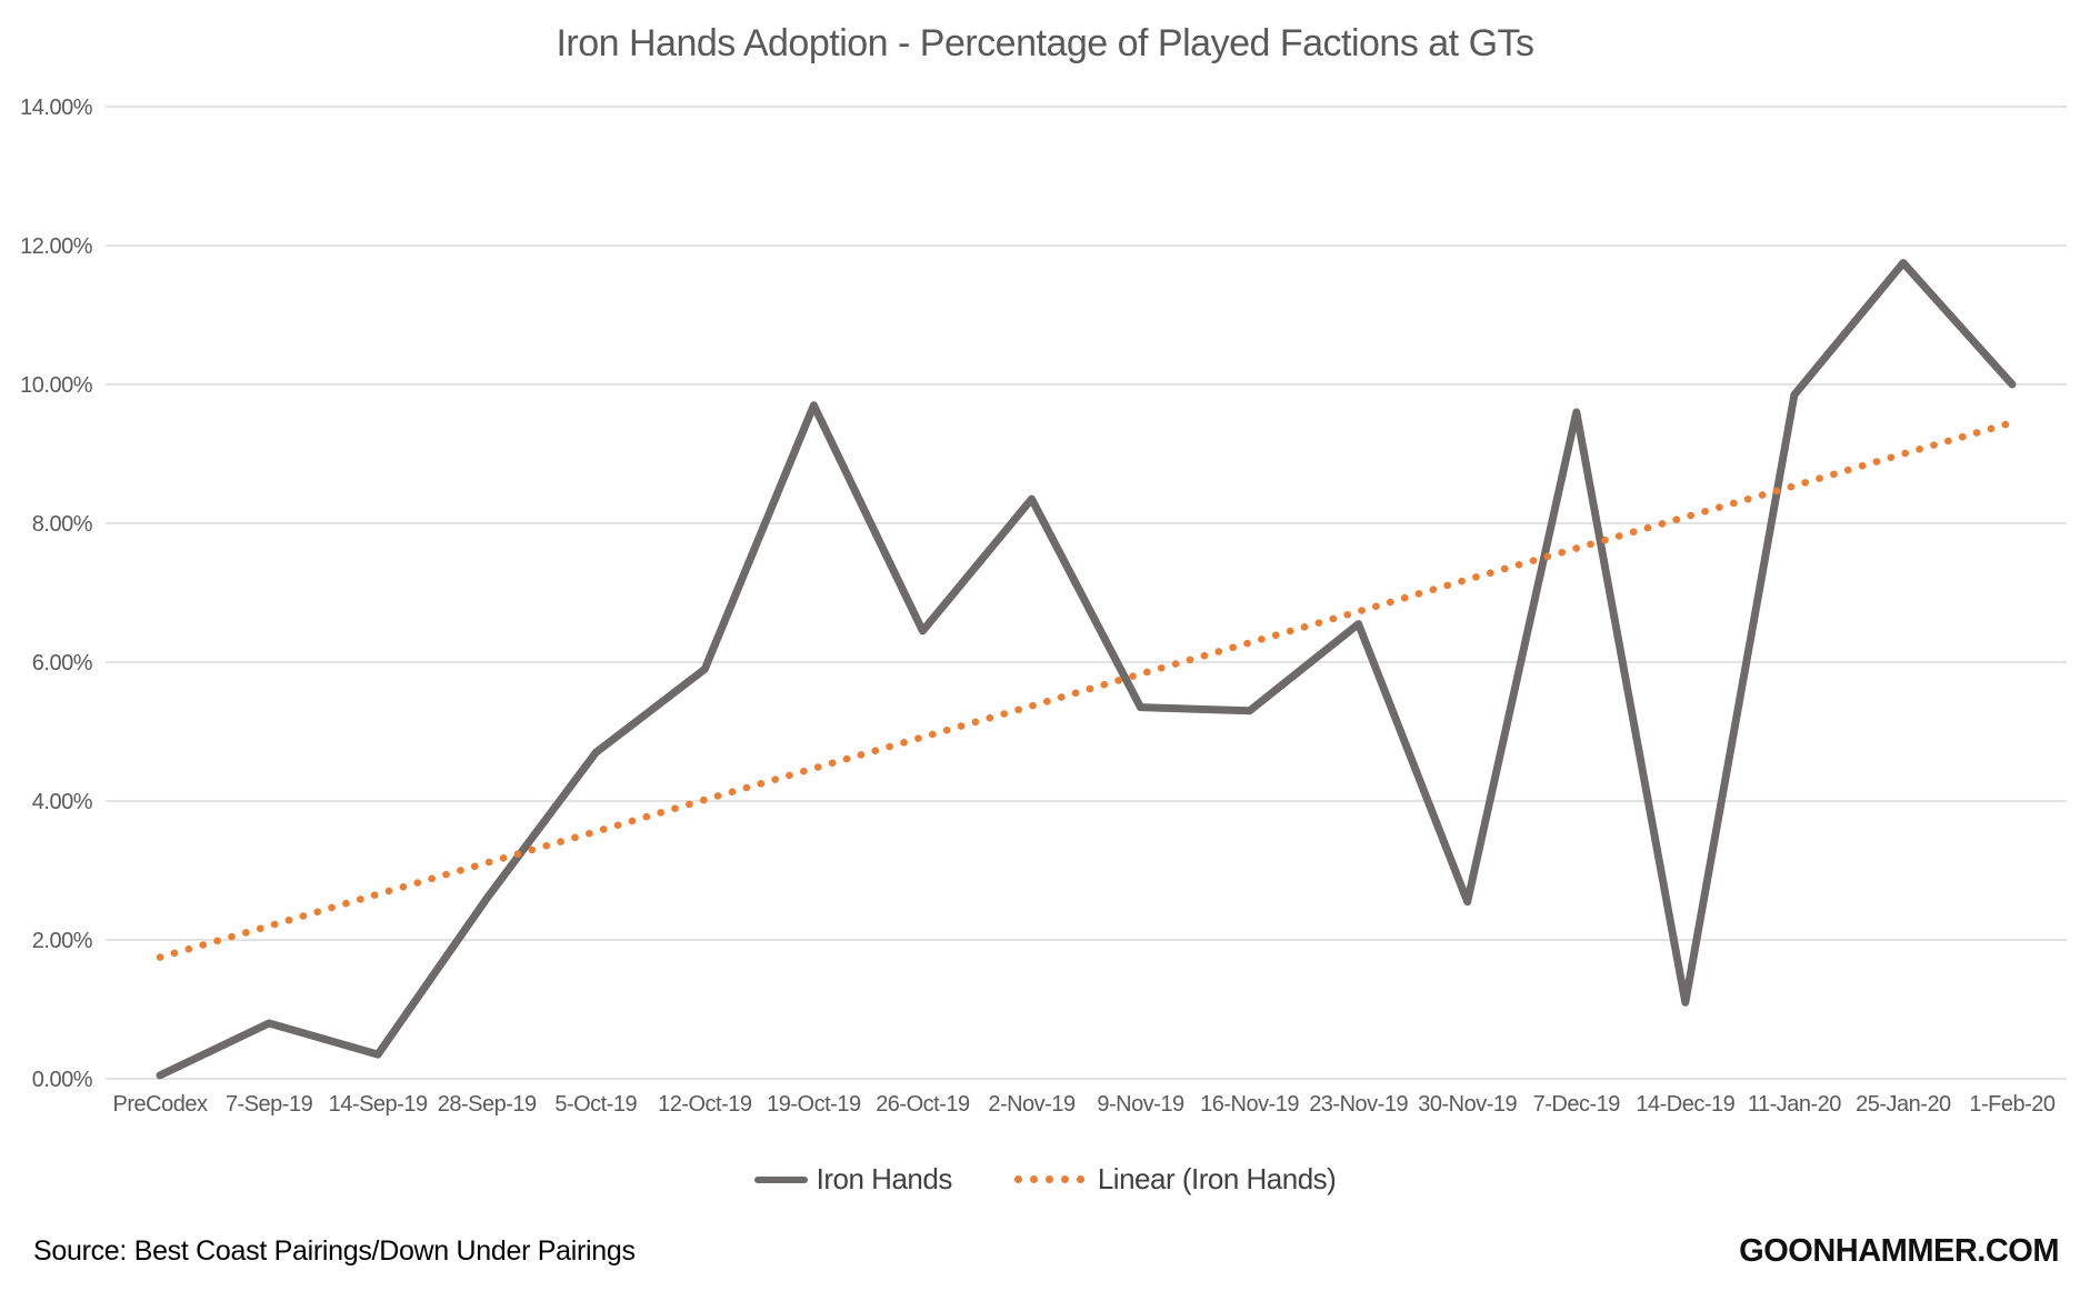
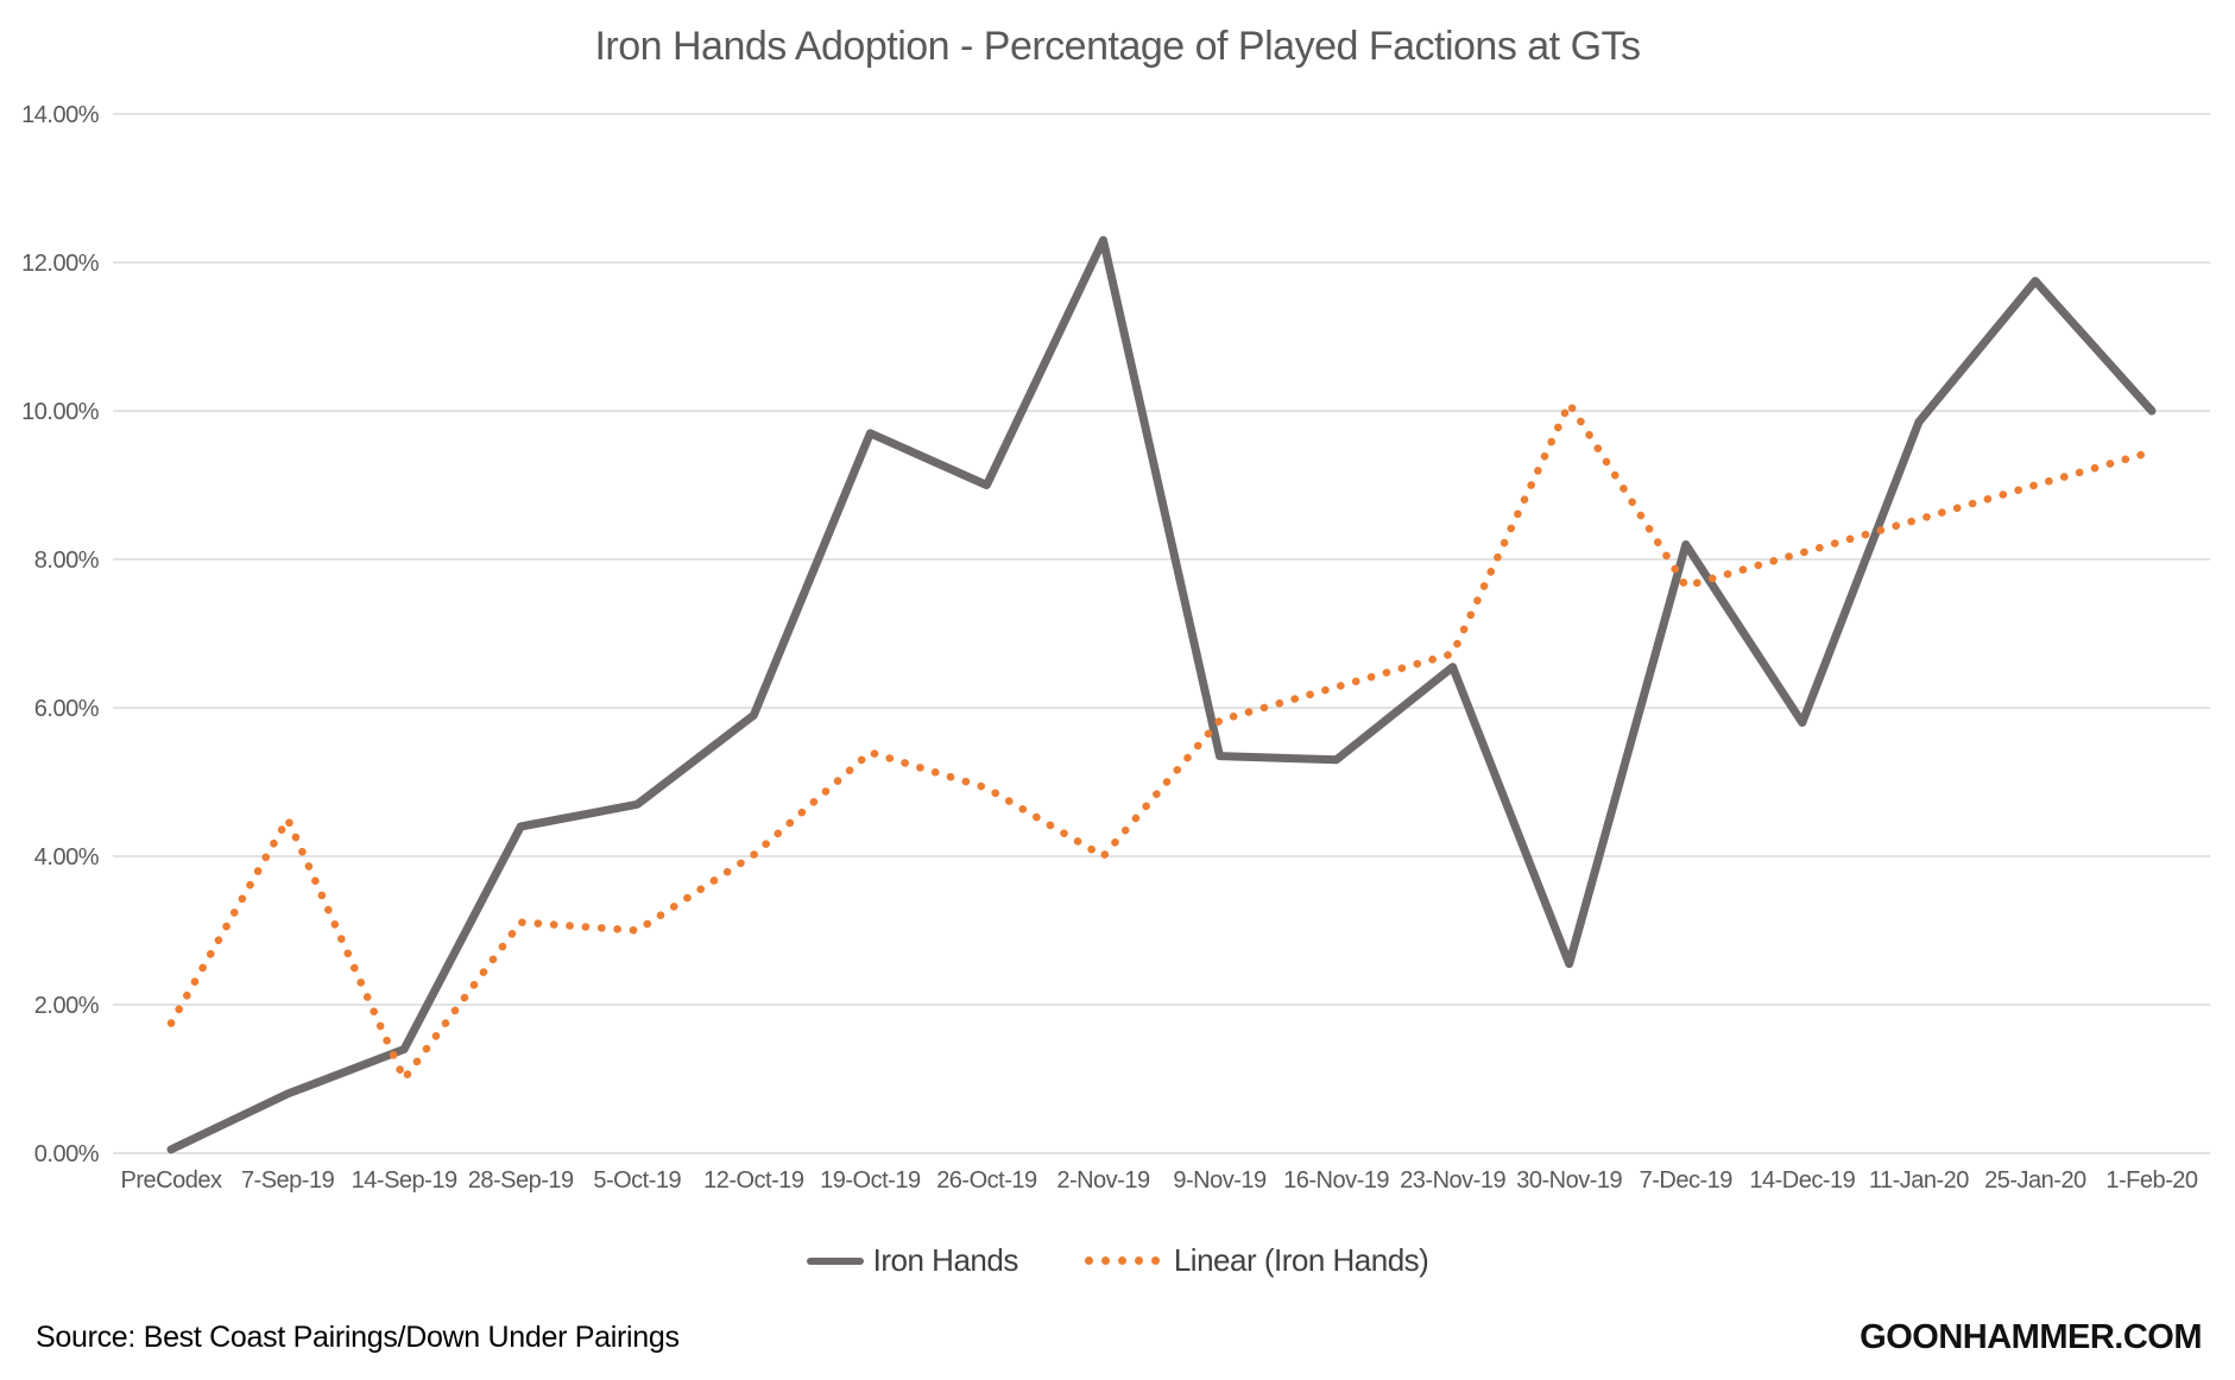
Linear (Iron Hands)/7-Sep-19: 2.2% -> 4.5%
Iron Hands/14-Sep-19: 0.3% -> 1.4%
Linear (Iron Hands)/14-Sep-19: 2.7% -> 1.0%
Iron Hands/28-Sep-19: 2.6% -> 4.4%
Linear (Iron Hands)/5-Oct-19: 3.6% -> 3.0%
Linear (Iron Hands)/19-Oct-19: 4.5% -> 5.4%
Iron Hands/26-Oct-19: 6.5% -> 9.0%
Iron Hands/2-Nov-19: 8.3% -> 12.3%
Linear (Iron Hands)/2-Nov-19: 5.4% -> 4.0%
Linear (Iron Hands)/30-Nov-19: 7.2% -> 10.1%
Iron Hands/7-Dec-19: 9.6% -> 8.2%
Iron Hands/14-Dec-19: 1.1% -> 5.8%
